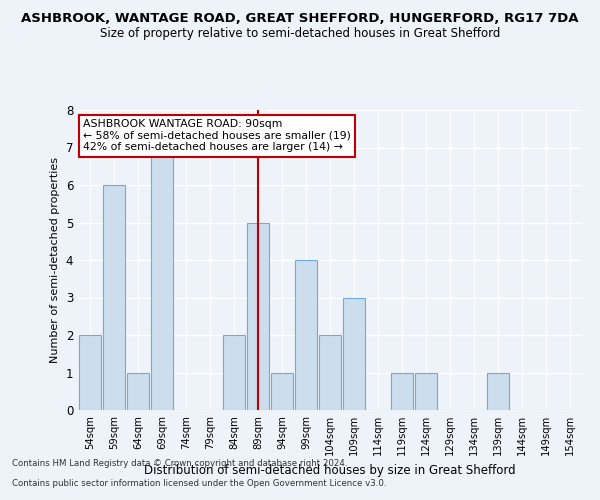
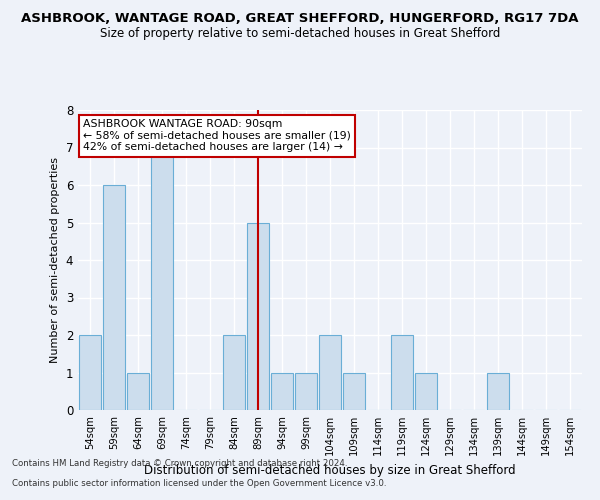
99sqm: 4 -> 1
109sqm: 3 -> 1
119sqm: 1 -> 2
